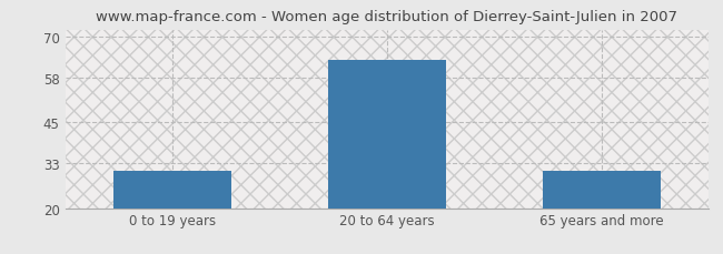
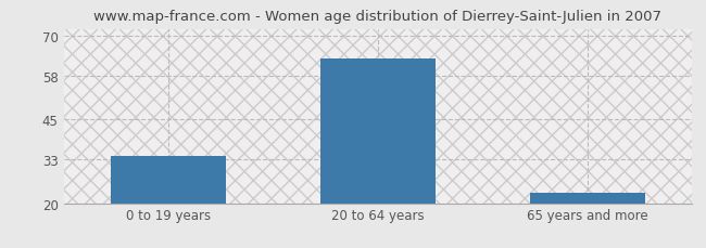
0 to 19 years: 31 -> 34
65 years and more: 31 -> 23
